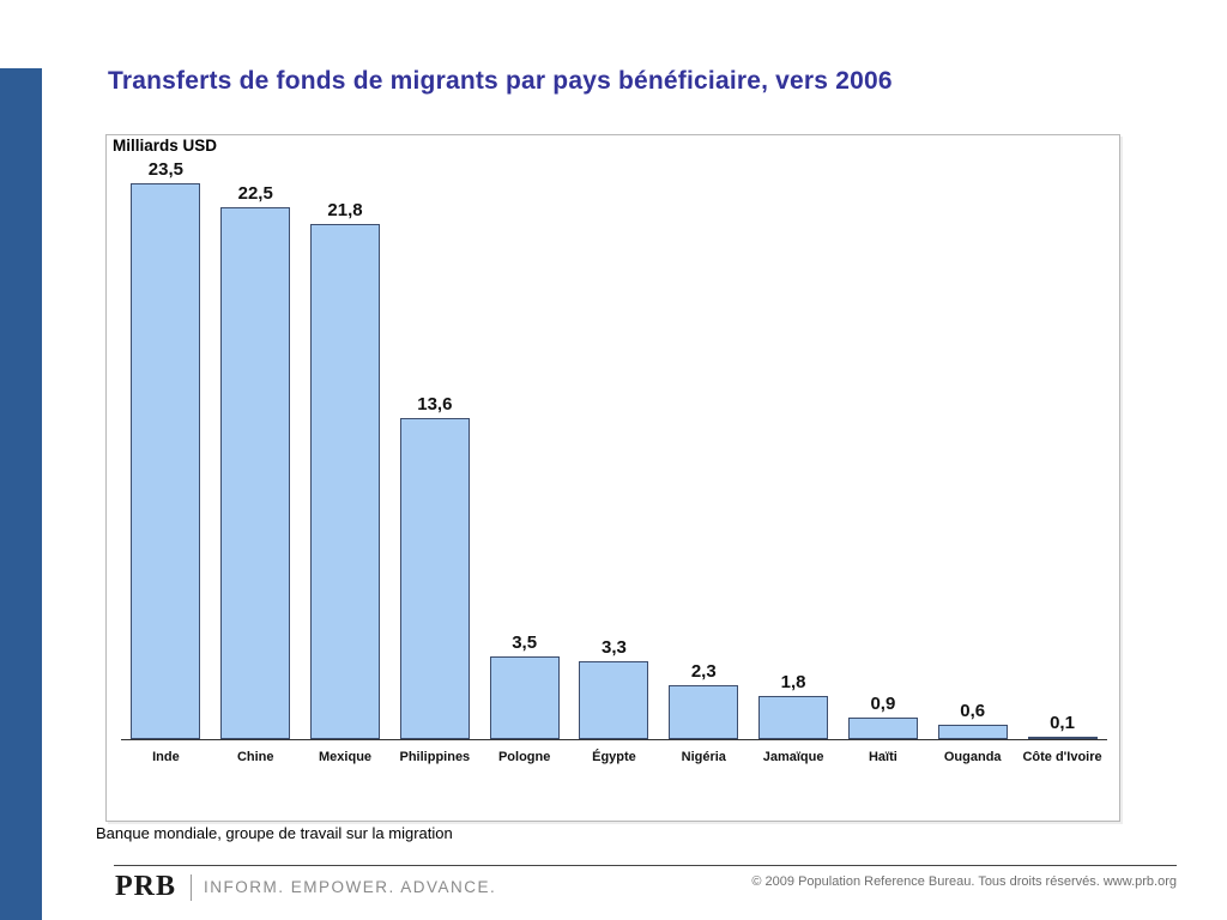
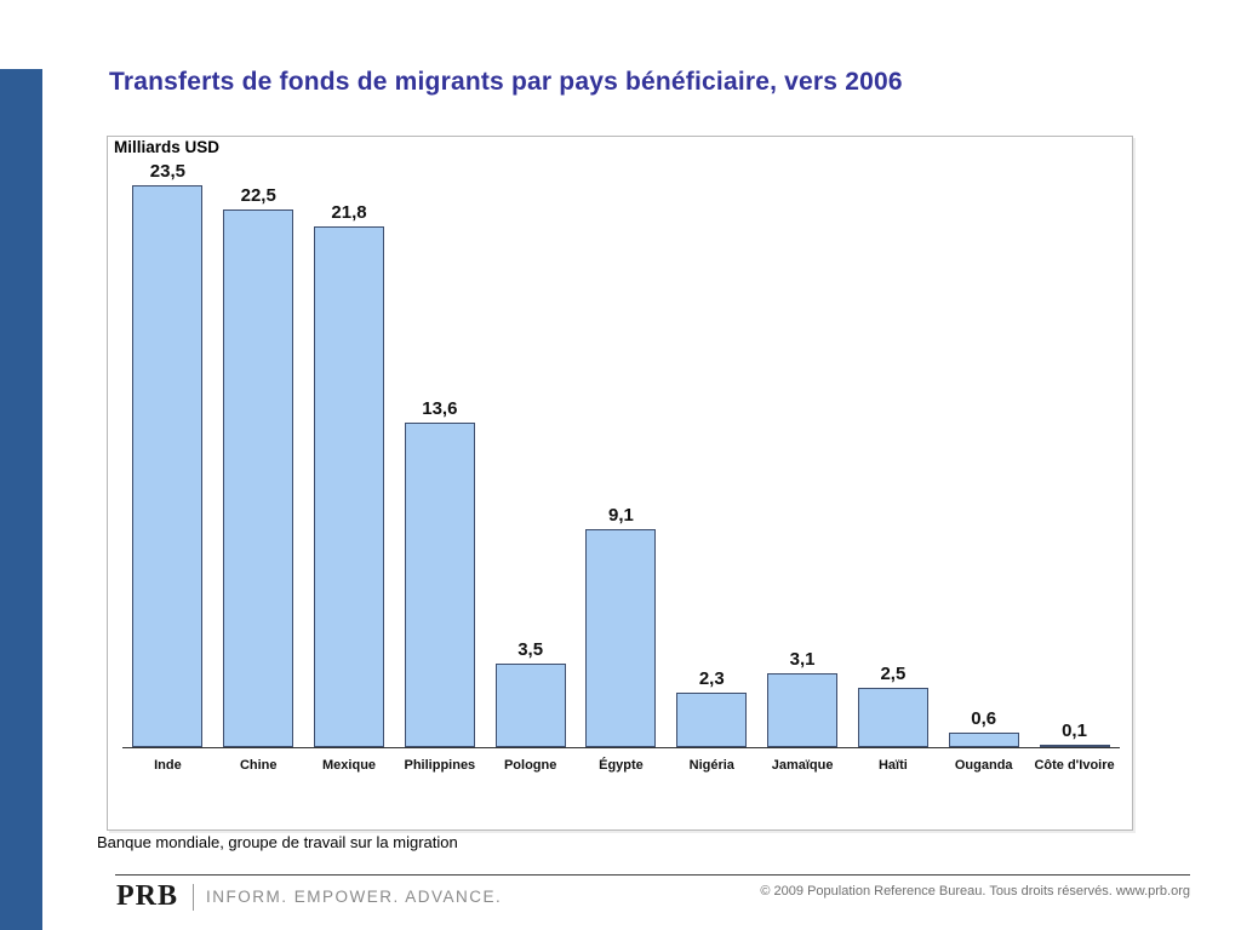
Égypte: 3,3 -> 9,1
Jamaïque: 1,8 -> 3,1
Haïti: 0,9 -> 2,5
